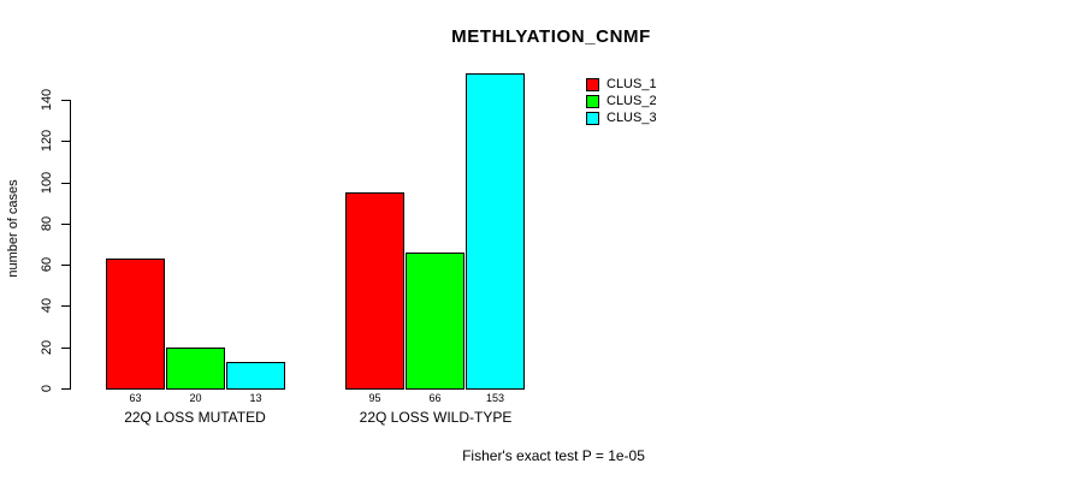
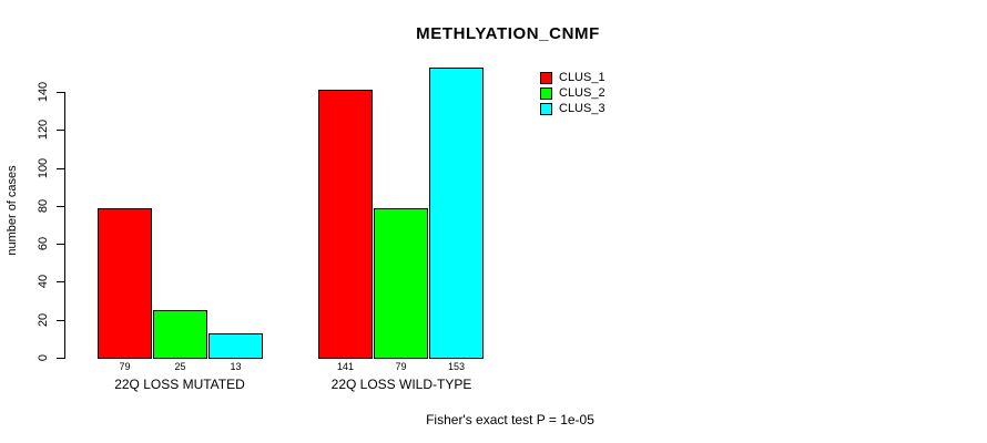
CLUS_1/22Q LOSS MUTATED: 63 -> 79
CLUS_2/22Q LOSS MUTATED: 20 -> 25
CLUS_1/22Q LOSS WILD-TYPE: 95 -> 141
CLUS_2/22Q LOSS WILD-TYPE: 66 -> 79
